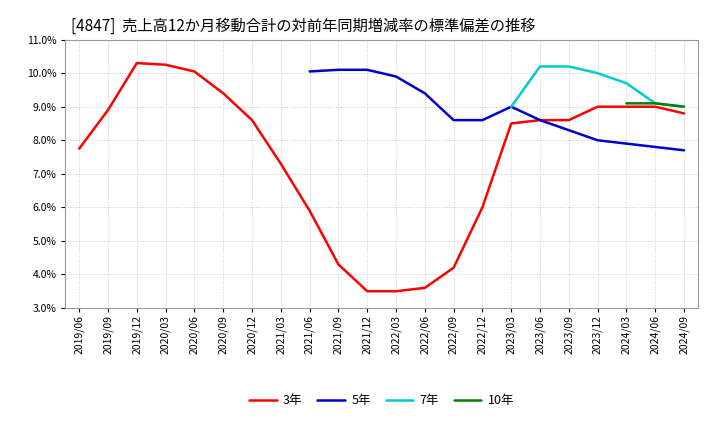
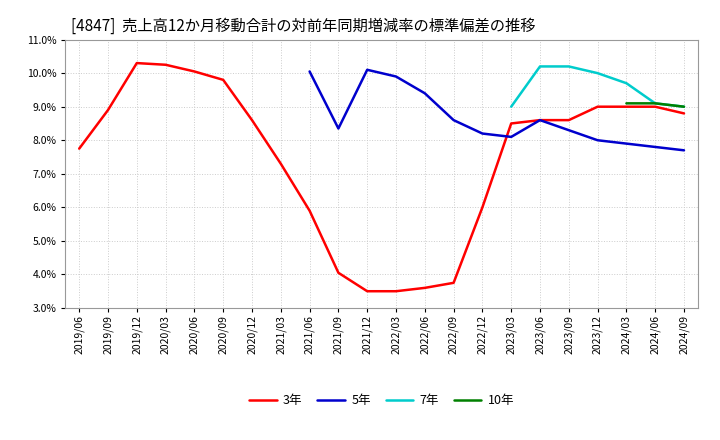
3年/2020/09: 9.40% -> 9.80%
3年/2021/09: 4.30% -> 4.05%
5年/2021/09: 10.10% -> 8.35%
3年/2022/09: 4.20% -> 3.75%
5年/2022/12: 8.60% -> 8.20%
5年/2023/03: 9.00% -> 8.10%
